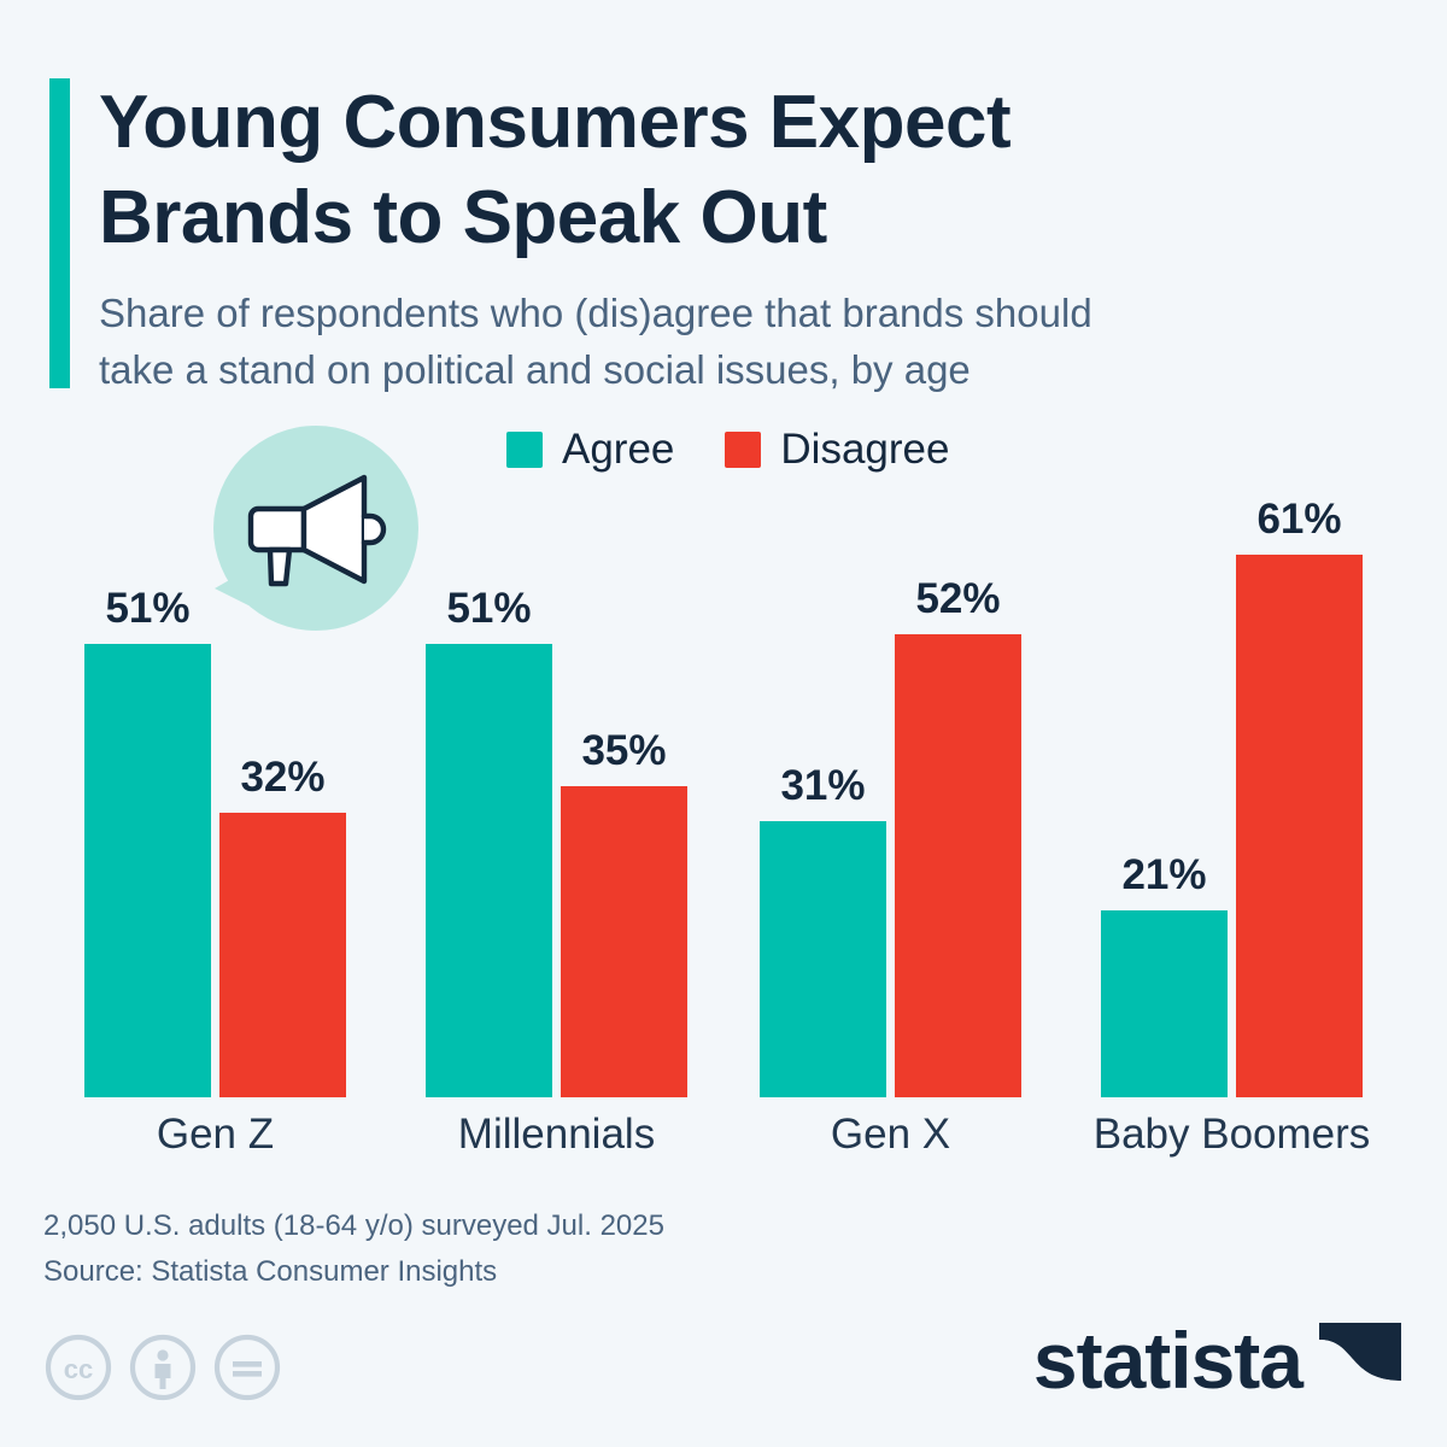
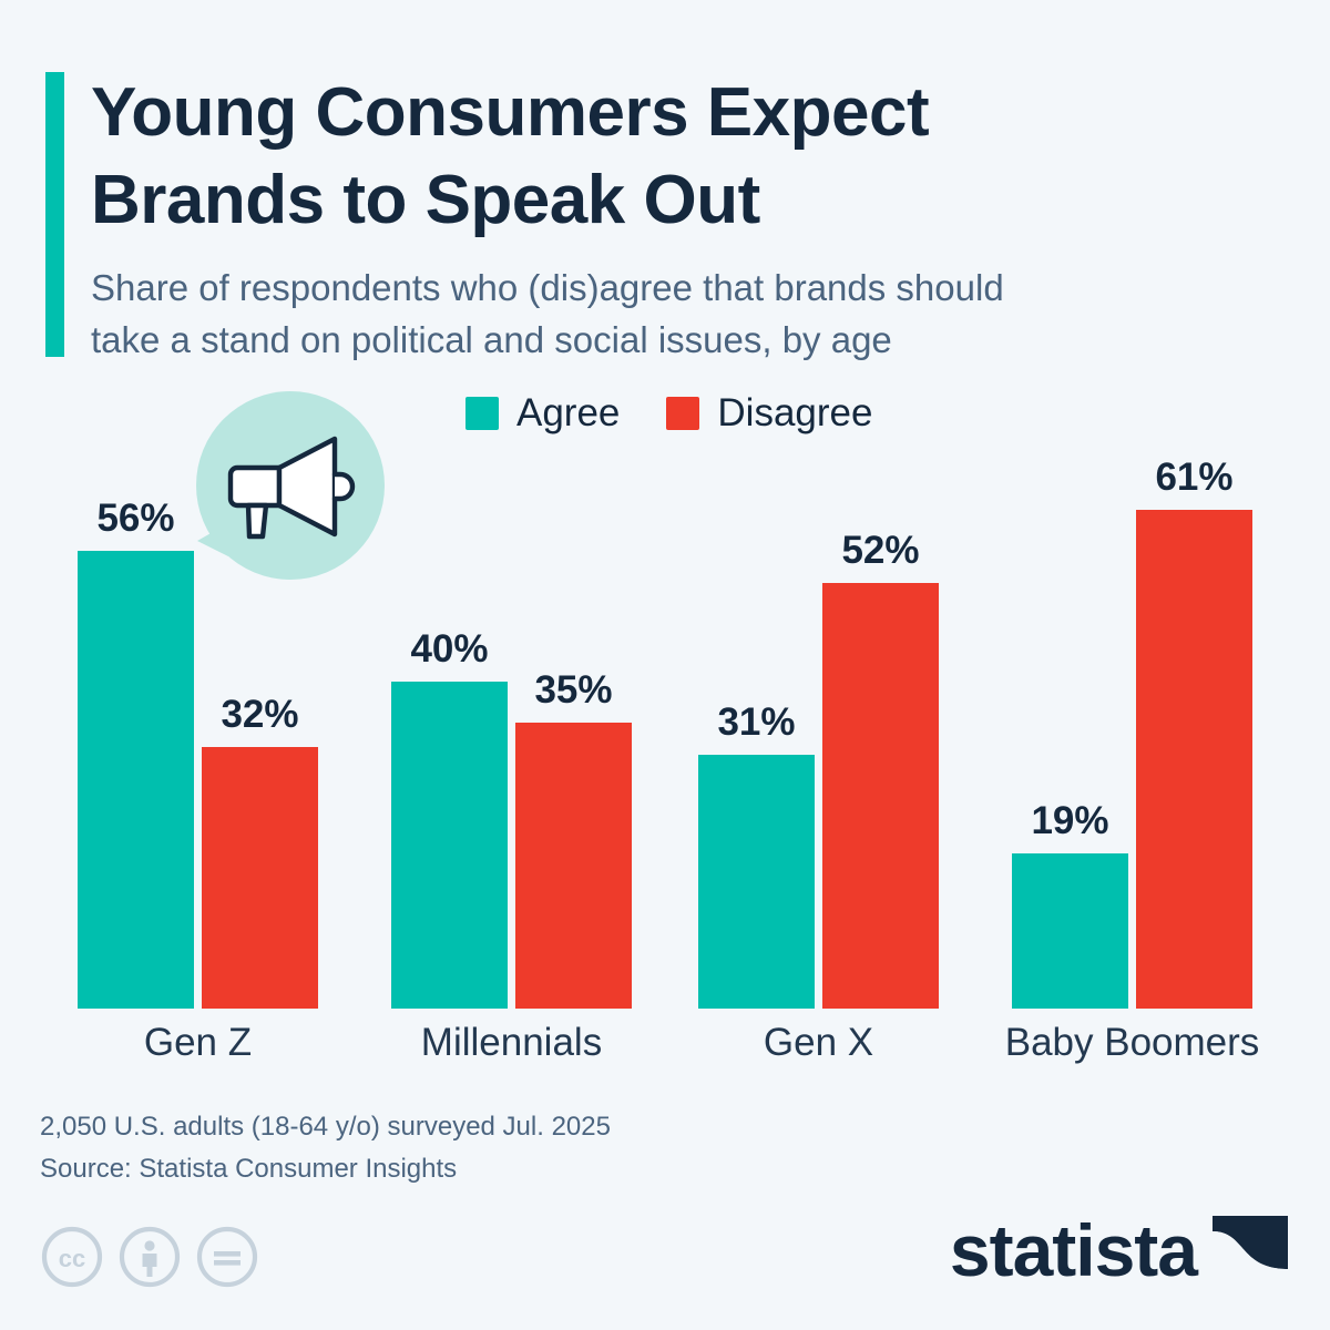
Agree/Gen Z: 51% -> 56%
Agree/Millennials: 51% -> 40%
Agree/Baby Boomers: 21% -> 19%
